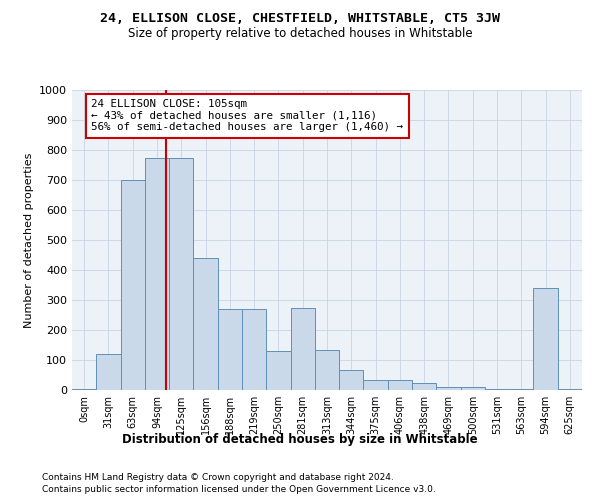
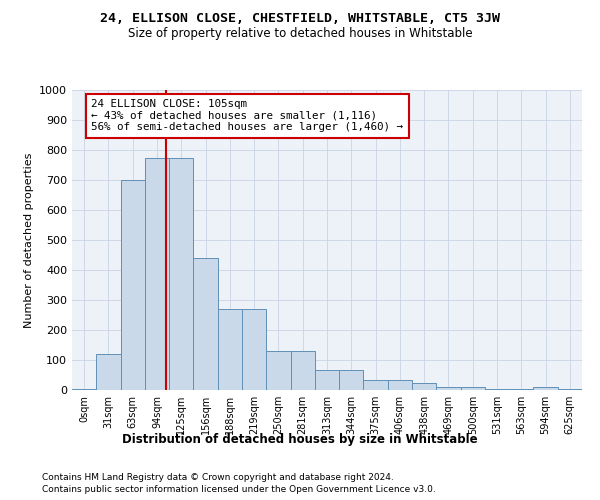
281sqm: 275 -> 130
313sqm: 135 -> 68
594sqm: 340 -> 10
